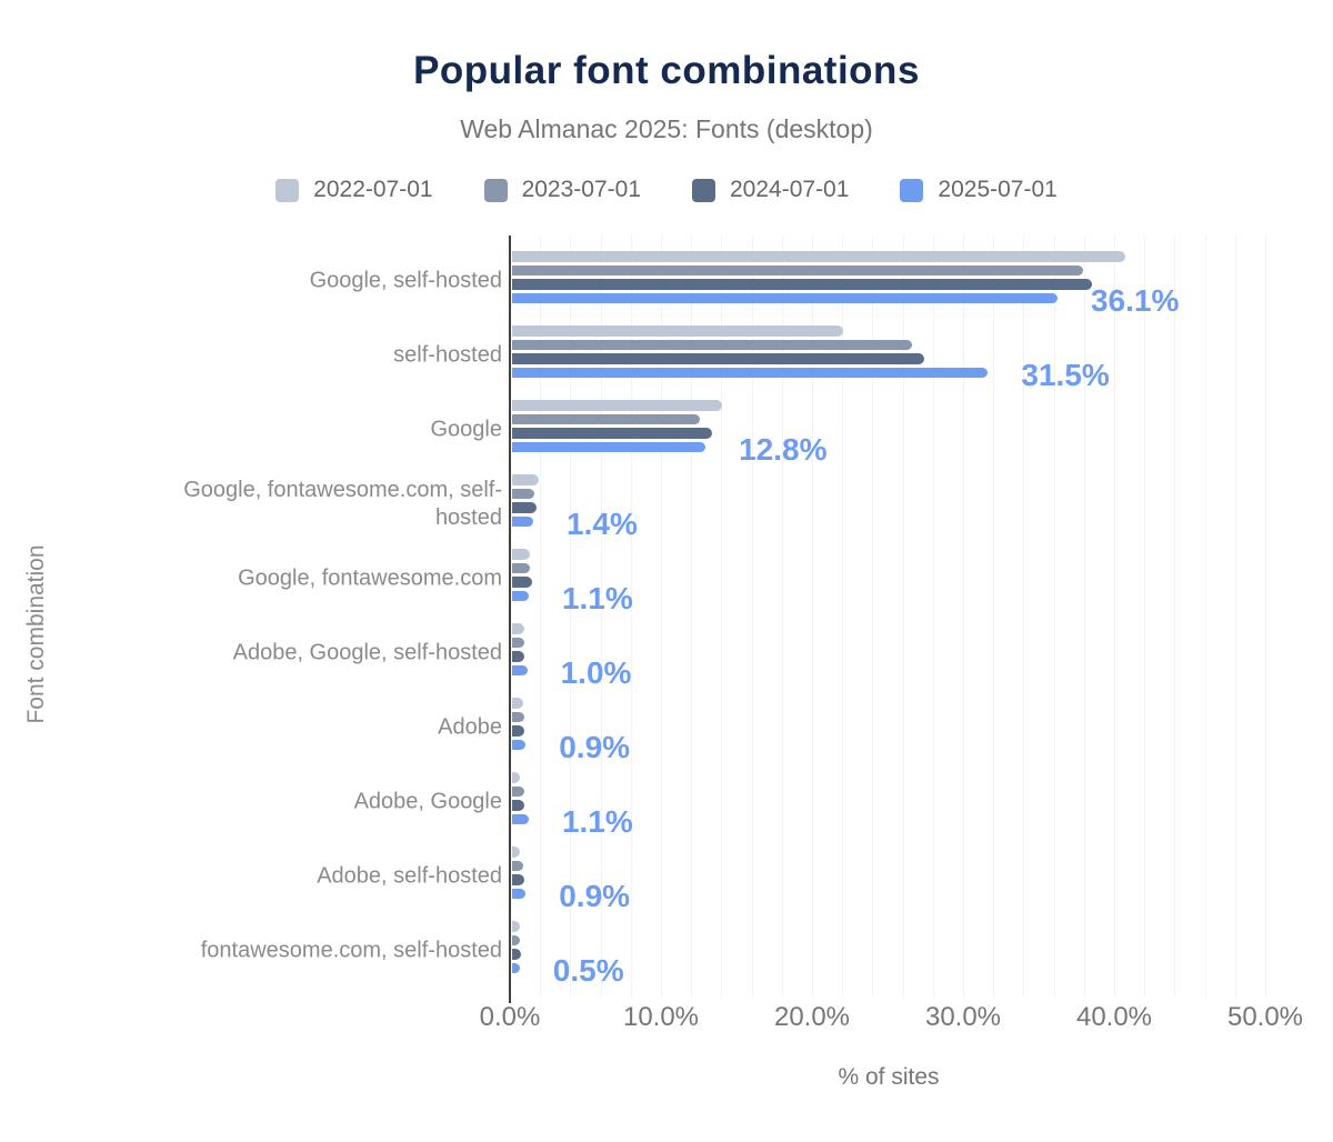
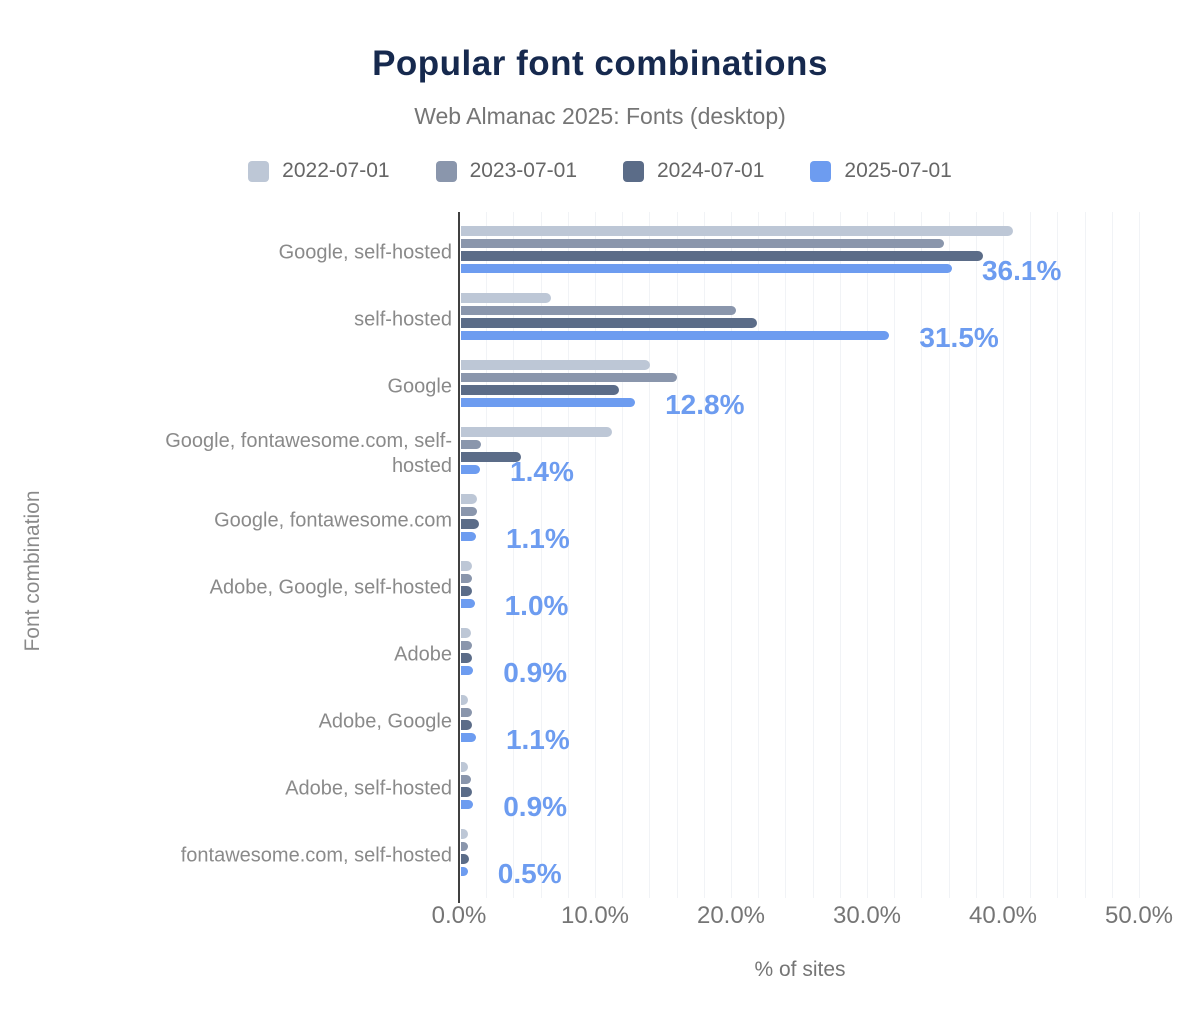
2023-07-01/Google, self-hosted: 37.8% -> 35.5%
2022-07-01/self-hosted: 21.9% -> 6.6%
2023-07-01/self-hosted: 26.5% -> 20.2%
2024-07-01/self-hosted: 27.3% -> 21.8%
2023-07-01/Google: 12.4% -> 15.9%
2024-07-01/Google: 13.2% -> 11.6%
2022-07-01/Google, fontawesome.com, self-hosted: 1.8% -> 11.1%
2024-07-01/Google, fontawesome.com, self-hosted: 1.6% -> 4.4%
